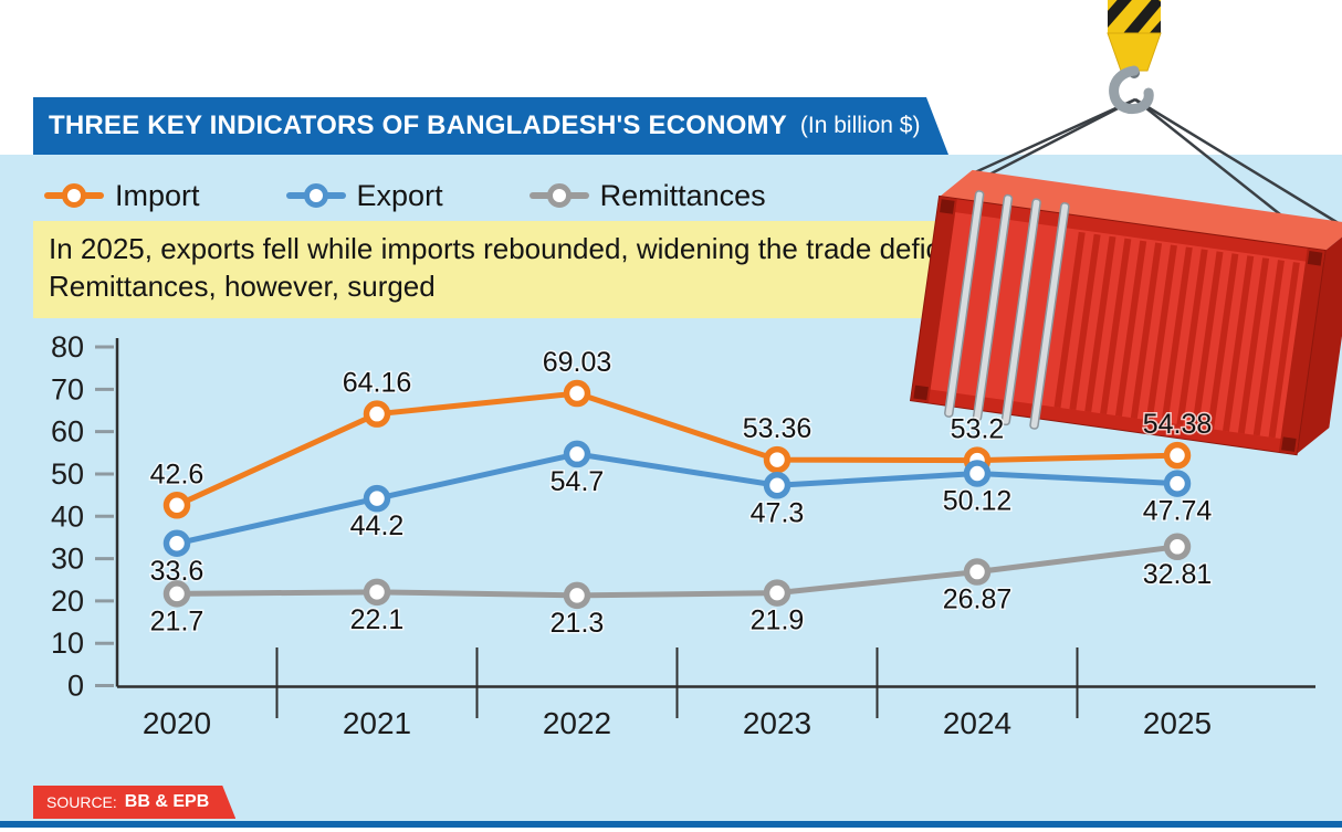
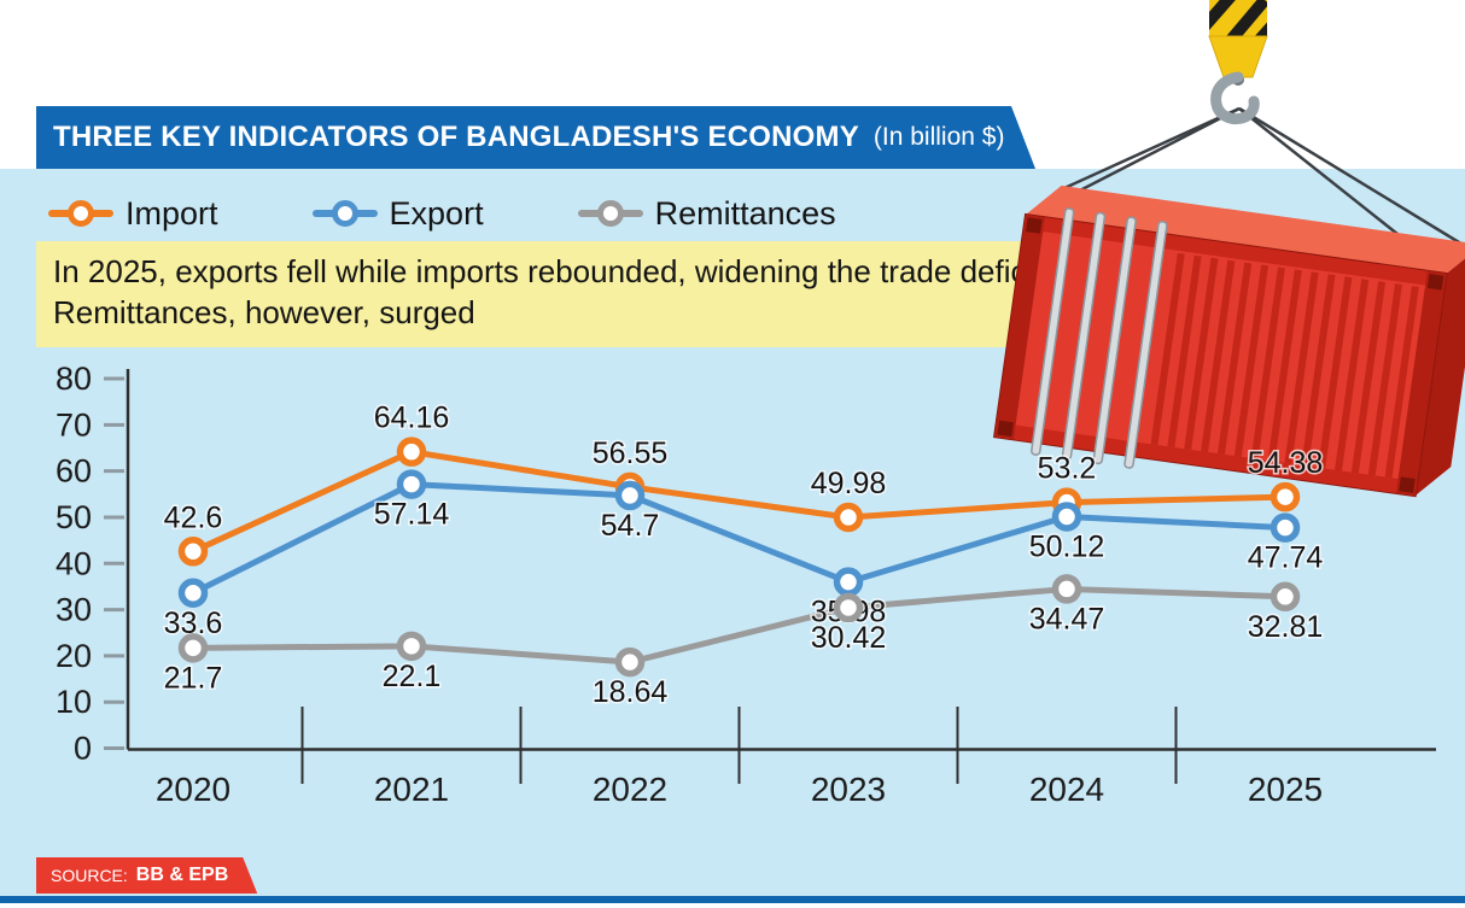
Export/2021: 44.2 -> 57.14
Import/2022: 69.03 -> 56.55
Remittances/2022: 21.3 -> 18.64
Import/2023: 53.36 -> 49.98
Export/2023: 47.3 -> 35.98
Remittances/2023: 21.9 -> 30.42
Remittances/2024: 26.87 -> 34.47
